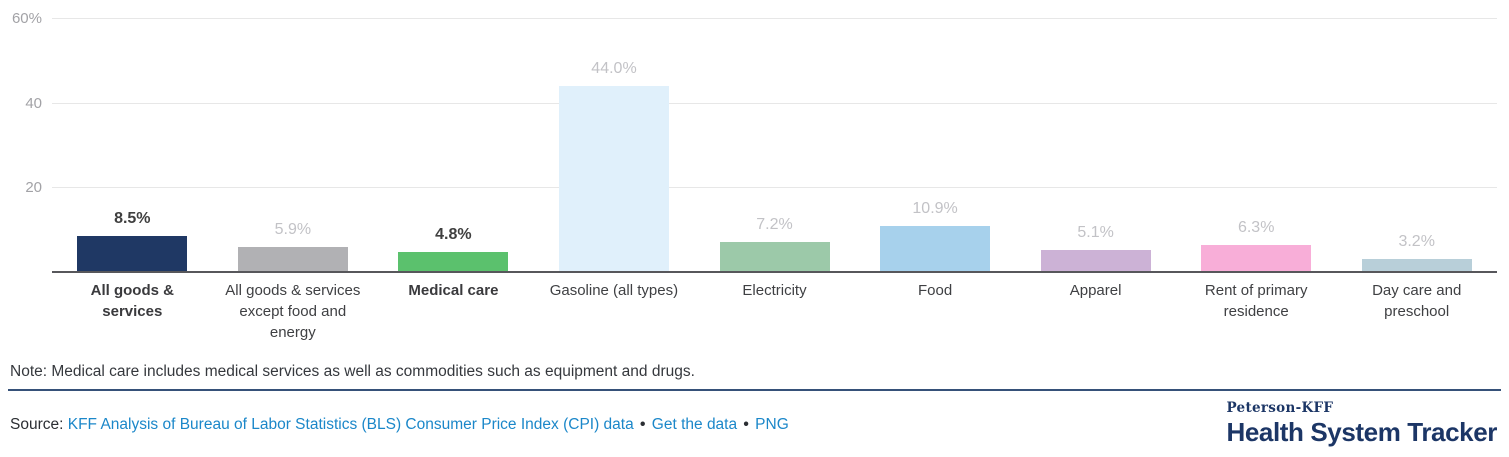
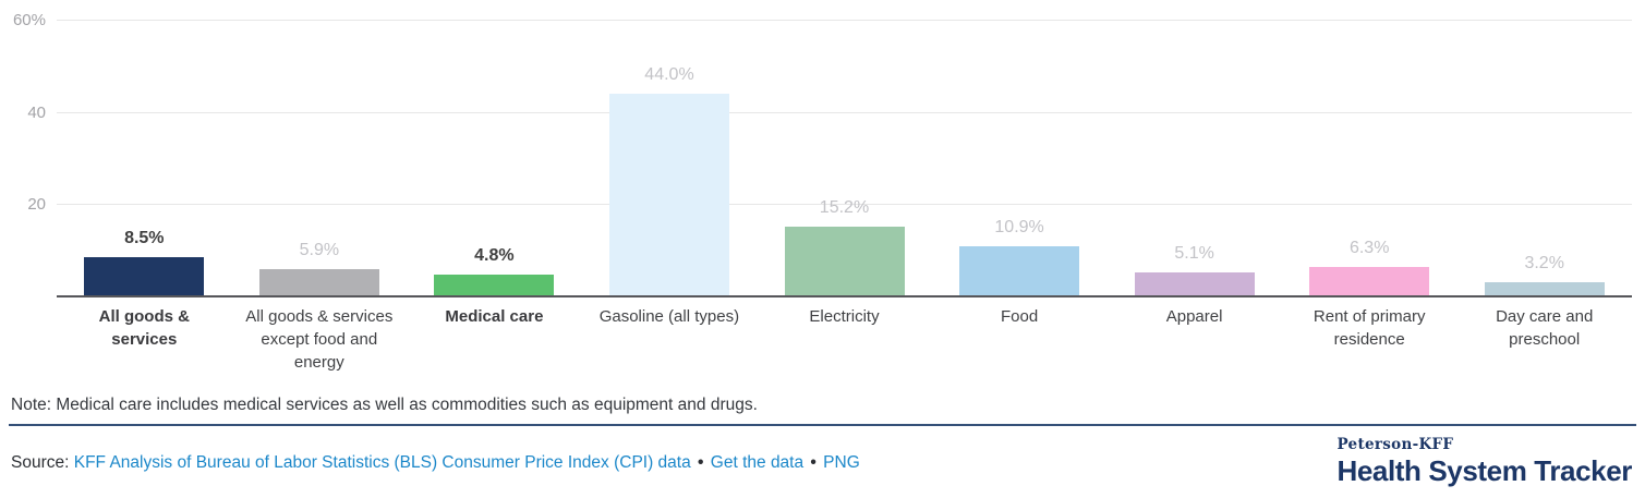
Electricity: 7.2% -> 15.2%
